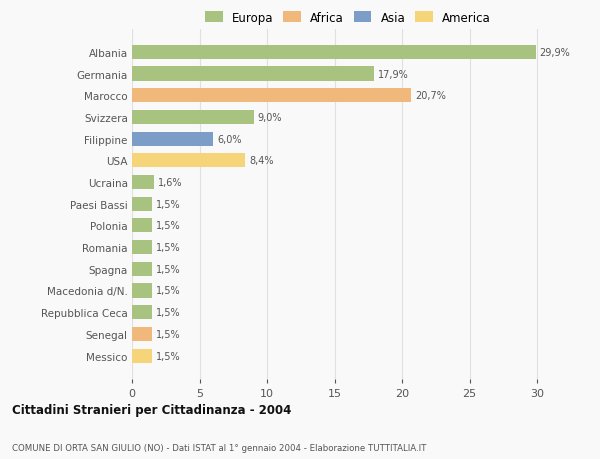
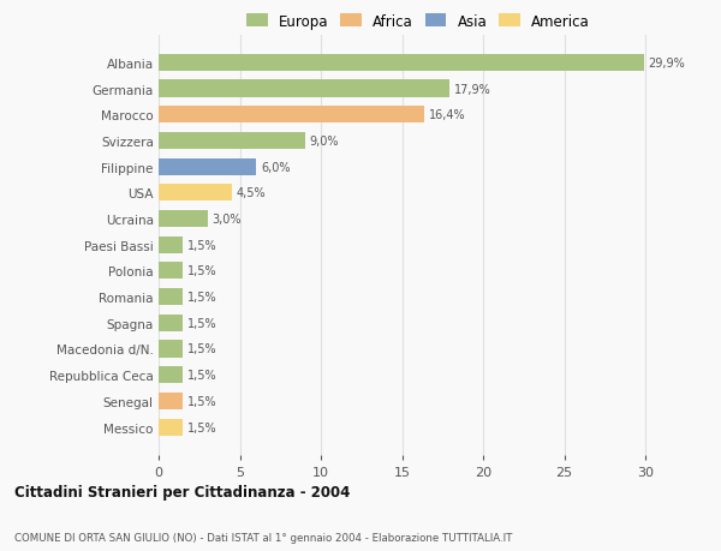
Marocco: 20,7% -> 16,4%
USA: 8,4% -> 4,5%
Ucraina: 1,6% -> 3,0%
